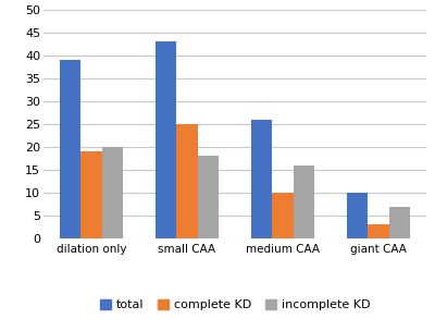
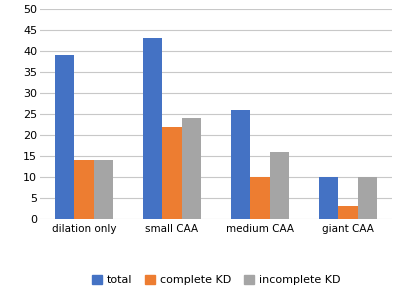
complete KD/dilation only: 19 -> 14
incomplete KD/dilation only: 20 -> 14
complete KD/small CAA: 25 -> 22
incomplete KD/small CAA: 18 -> 24
incomplete KD/giant CAA: 7 -> 10
